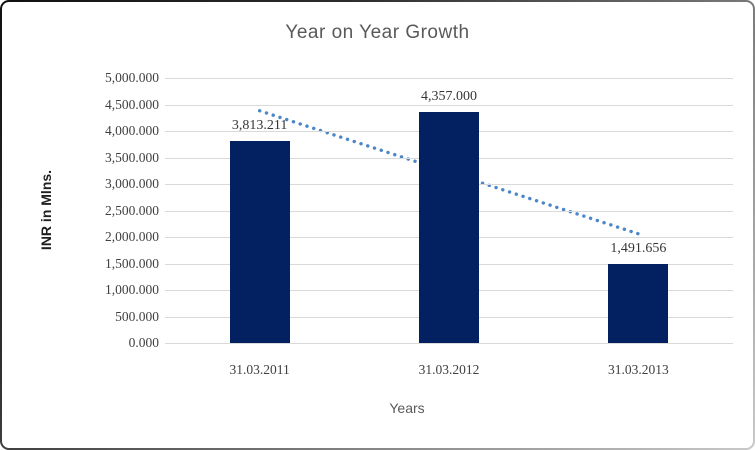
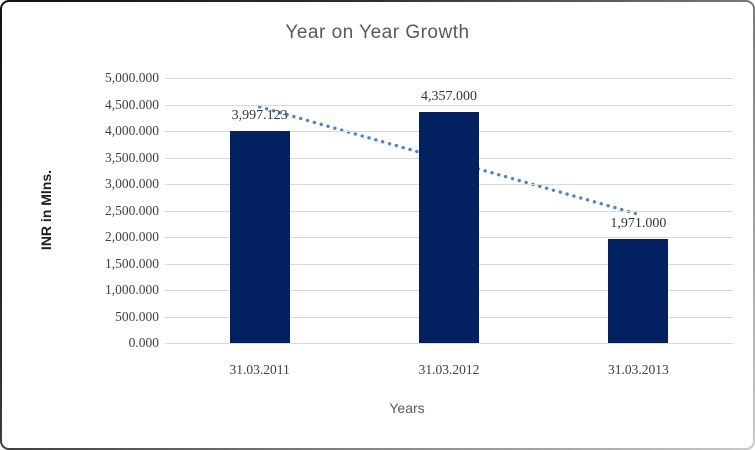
31.03.2011: 3,813.211 -> 3,997.123
31.03.2013: 1,491.656 -> 1,971.000
